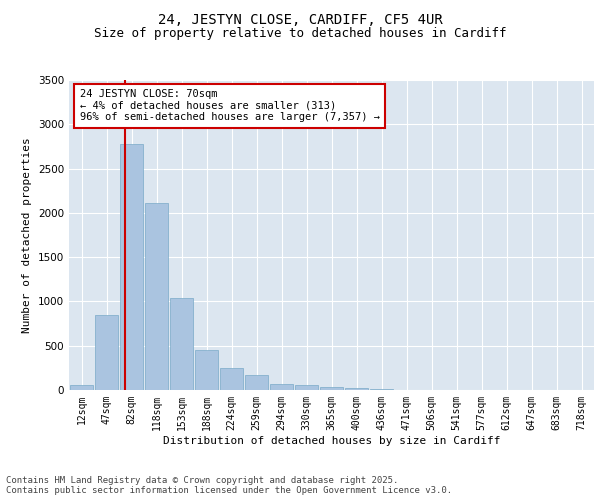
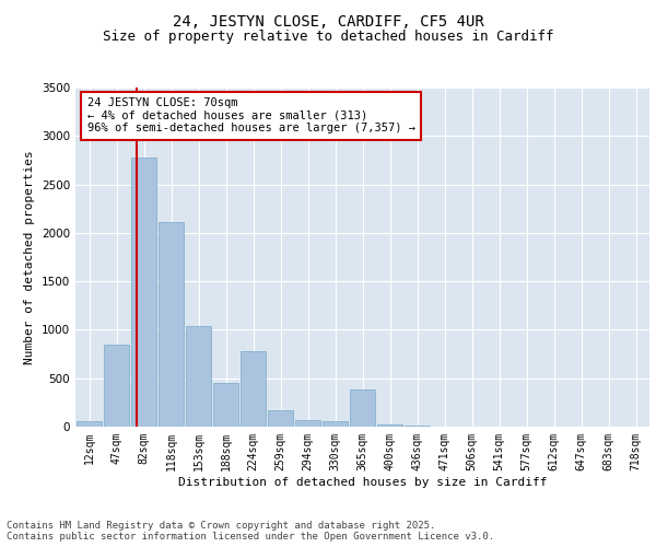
224sqm: 250 -> 780
365sqm: 30 -> 380
